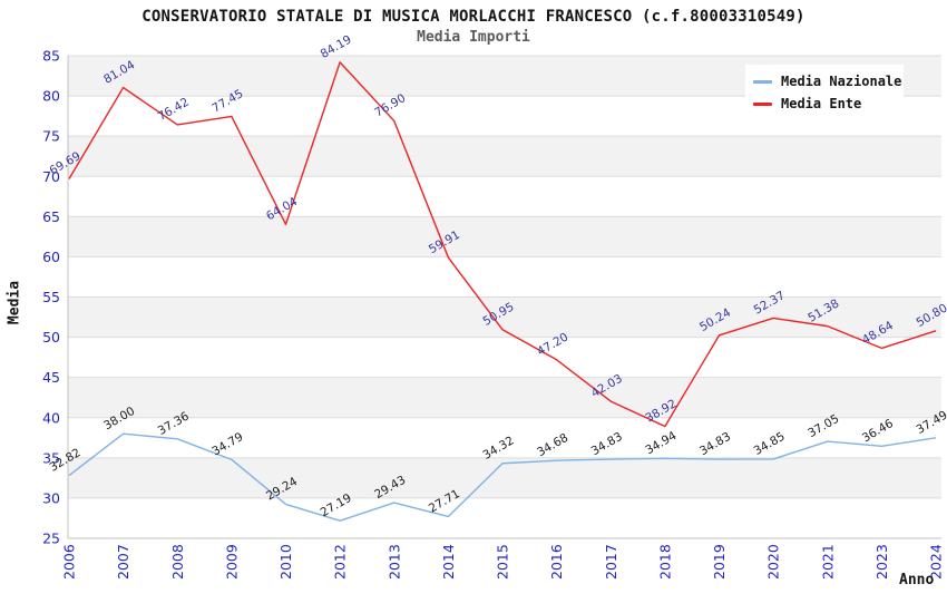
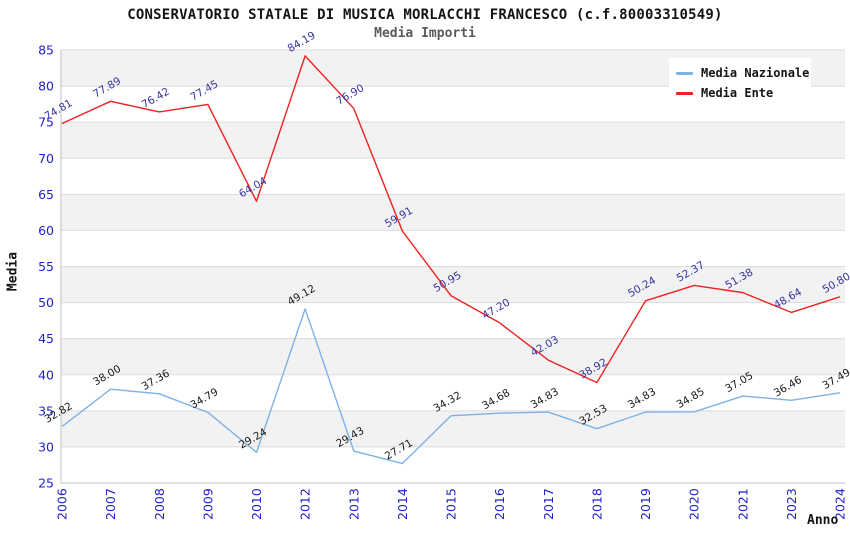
Media Ente/2006: 69.69 -> 74.81
Media Ente/2007: 81.04 -> 77.89
Media Nazionale/2012: 27.19 -> 49.12
Media Nazionale/2018: 34.94 -> 32.53
